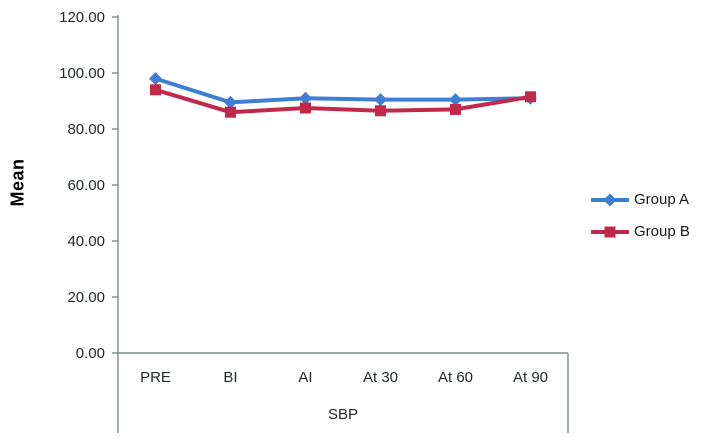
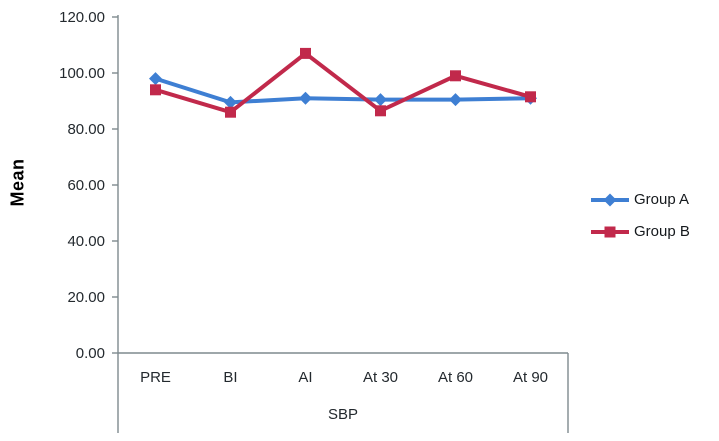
Group B/AI: 88 -> 107
Group B/At 60: 87 -> 99
